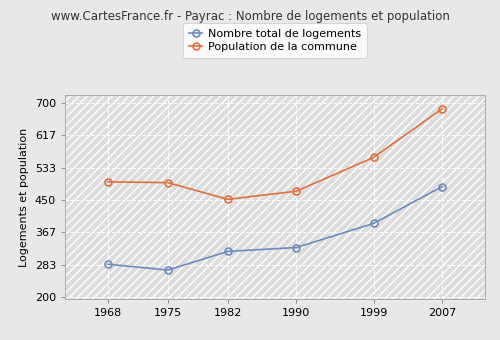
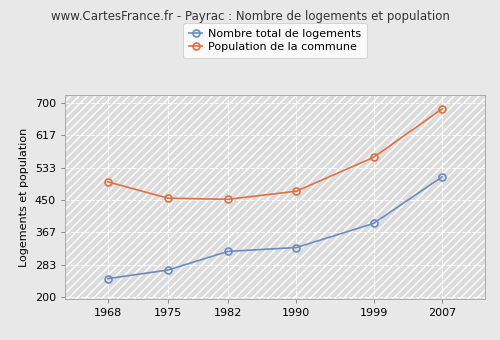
Nombre total de logements/1968: 285 -> 248
Population de la commune/1975: 495 -> 455
Nombre total de logements/2007: 485 -> 510
